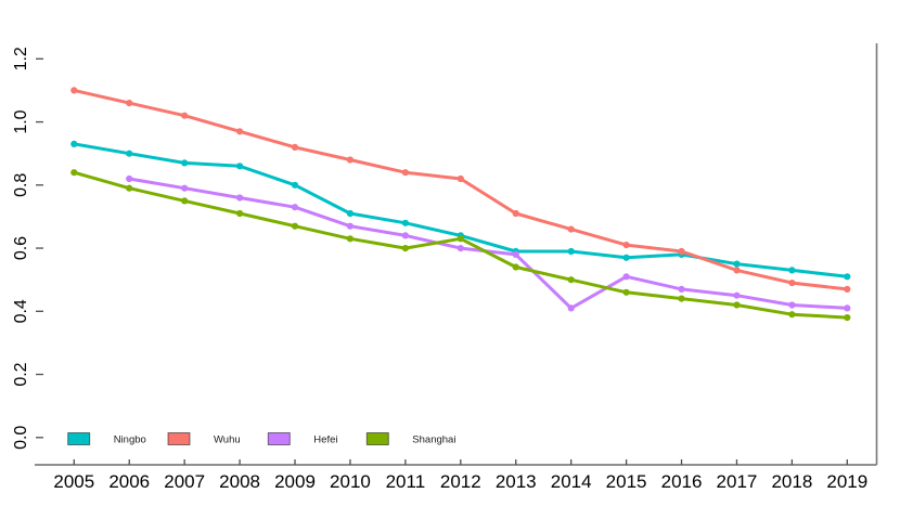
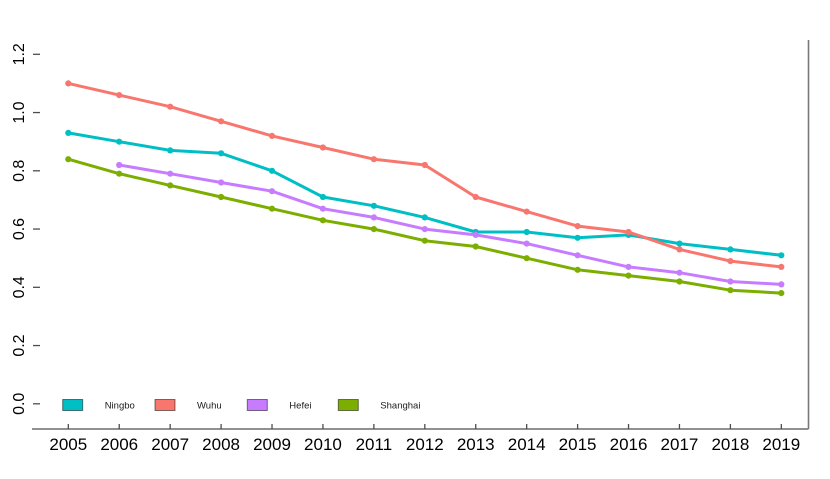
Shanghai/2012: 0.63 -> 0.56
Hefei/2014: 0.41 -> 0.55
